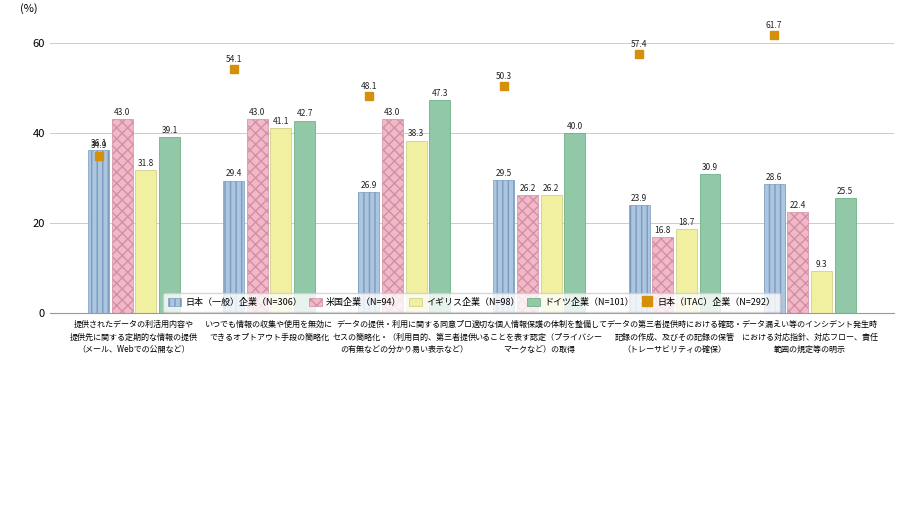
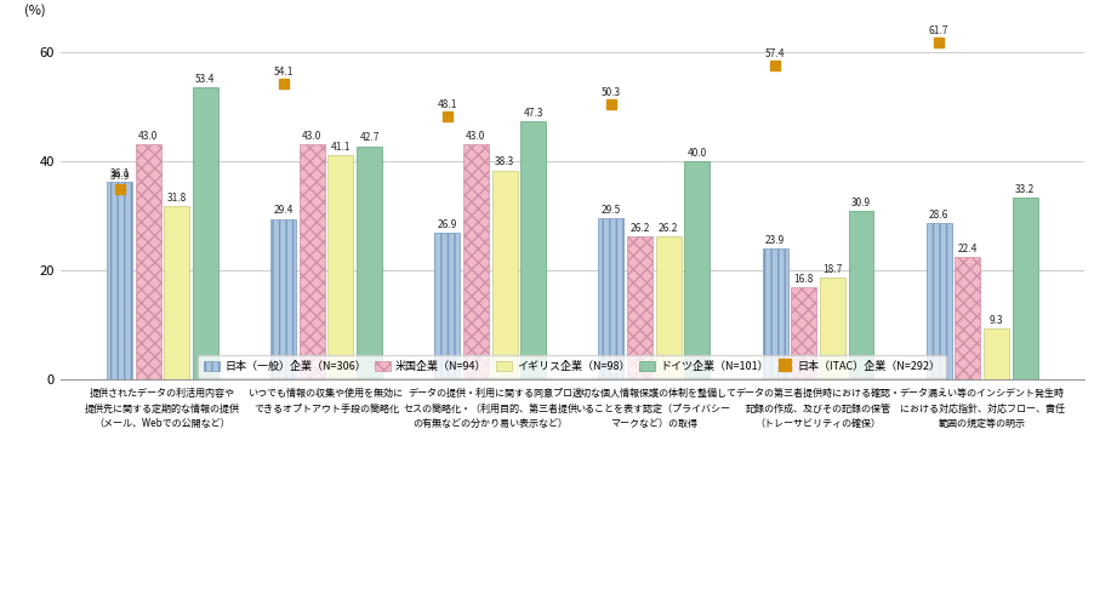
ドイツ企業（N=101）/提供されたデータの利活用内容や 提供先に関する定期的な情報の提供 （メール、Webでの公開など）: 39.1 -> 53.4
ドイツ企業（N=101）/データ漏えい等のインシデント発生時 における対応指針、対応フロー、責任 範囲の規定等の明示: 25.5 -> 33.2
